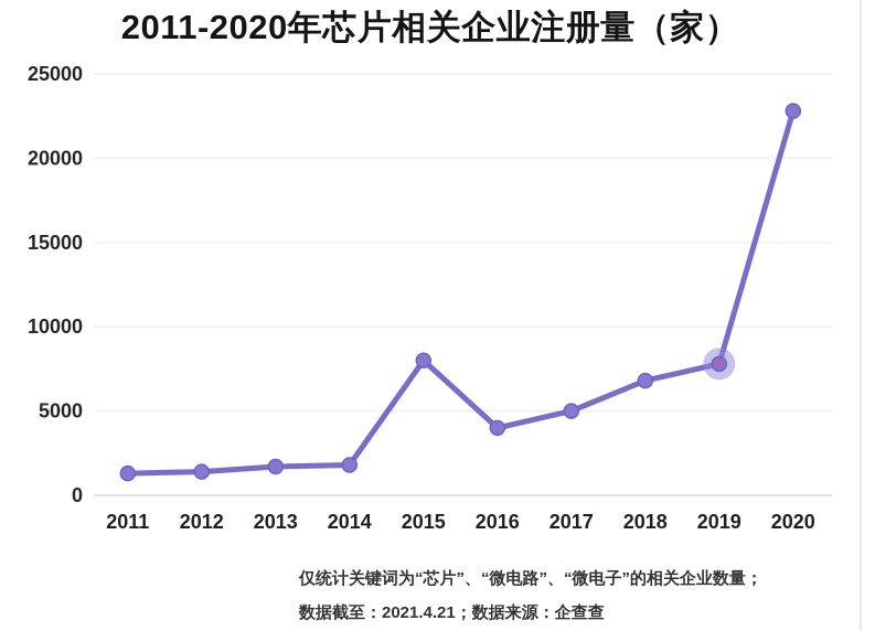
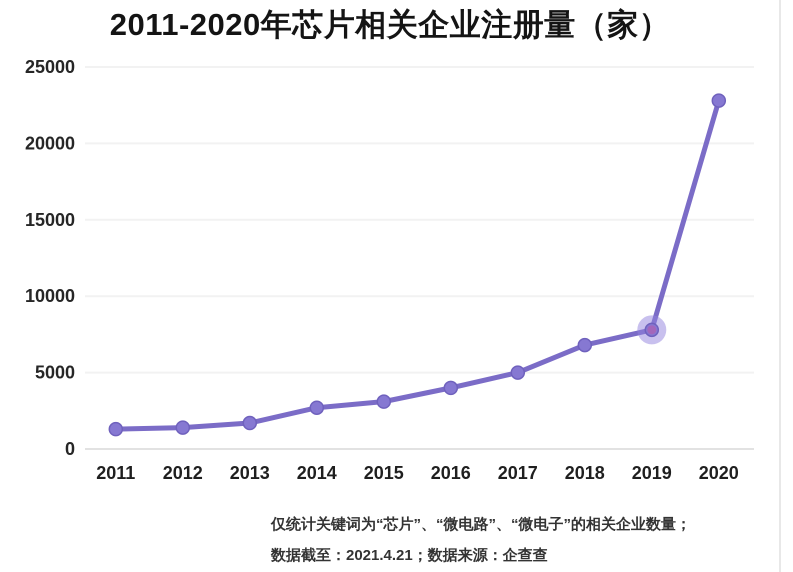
2014: 1800 -> 2700
2015: 8000 -> 3100
